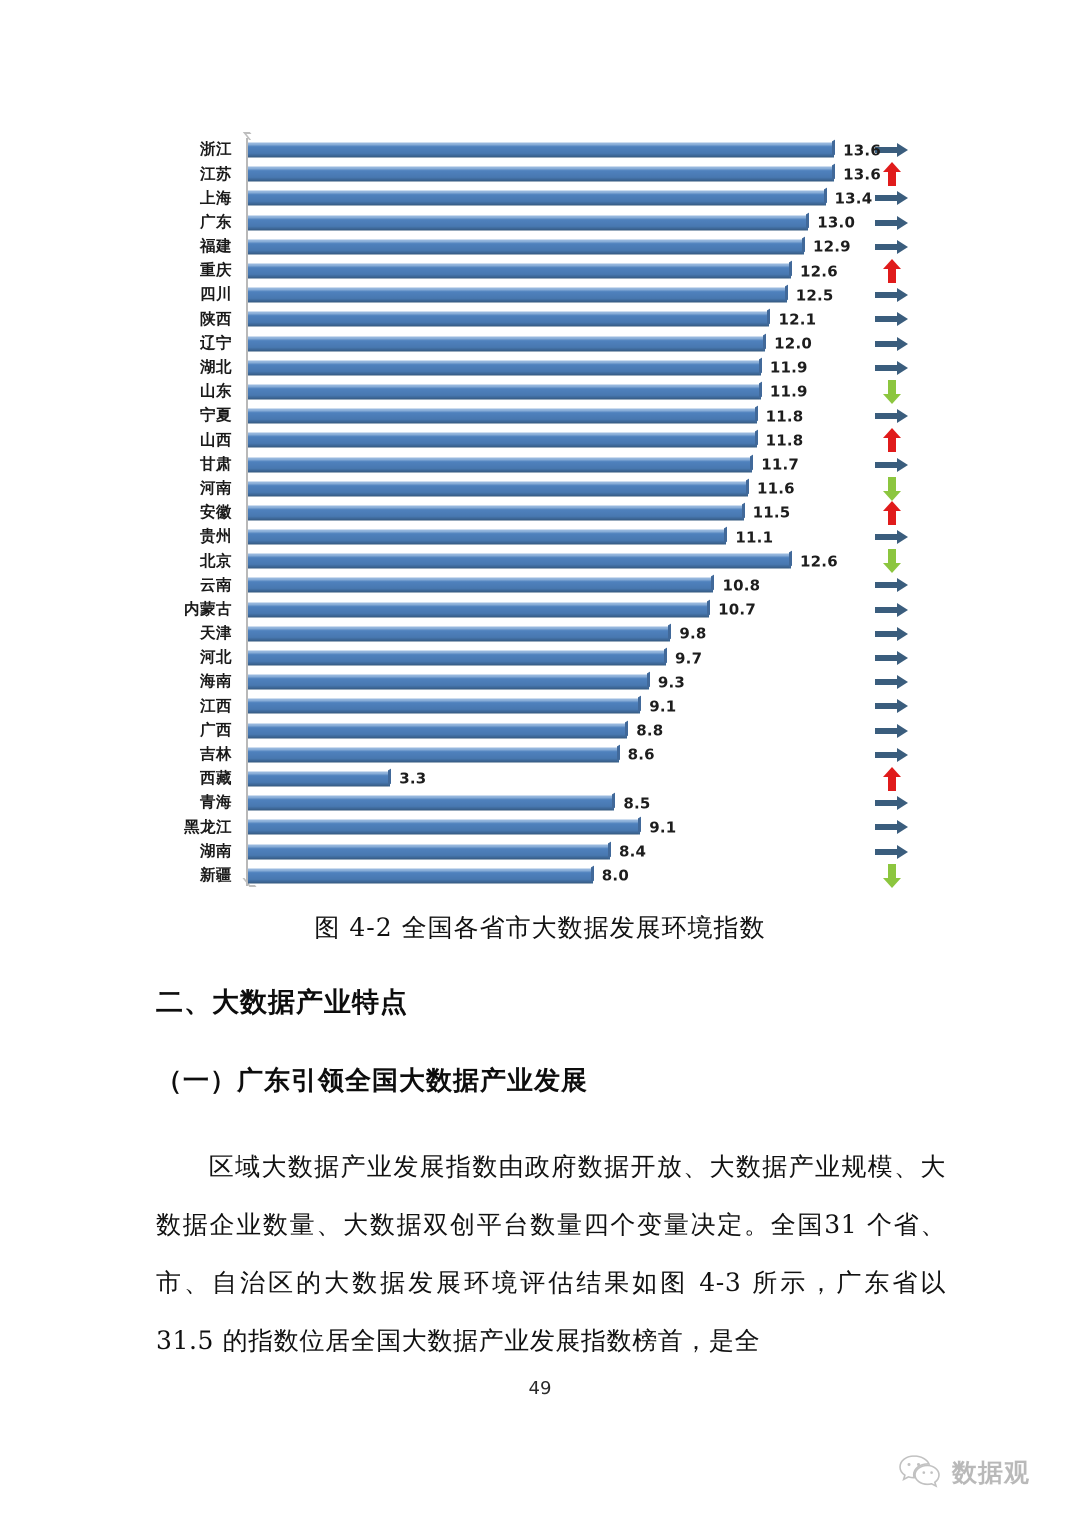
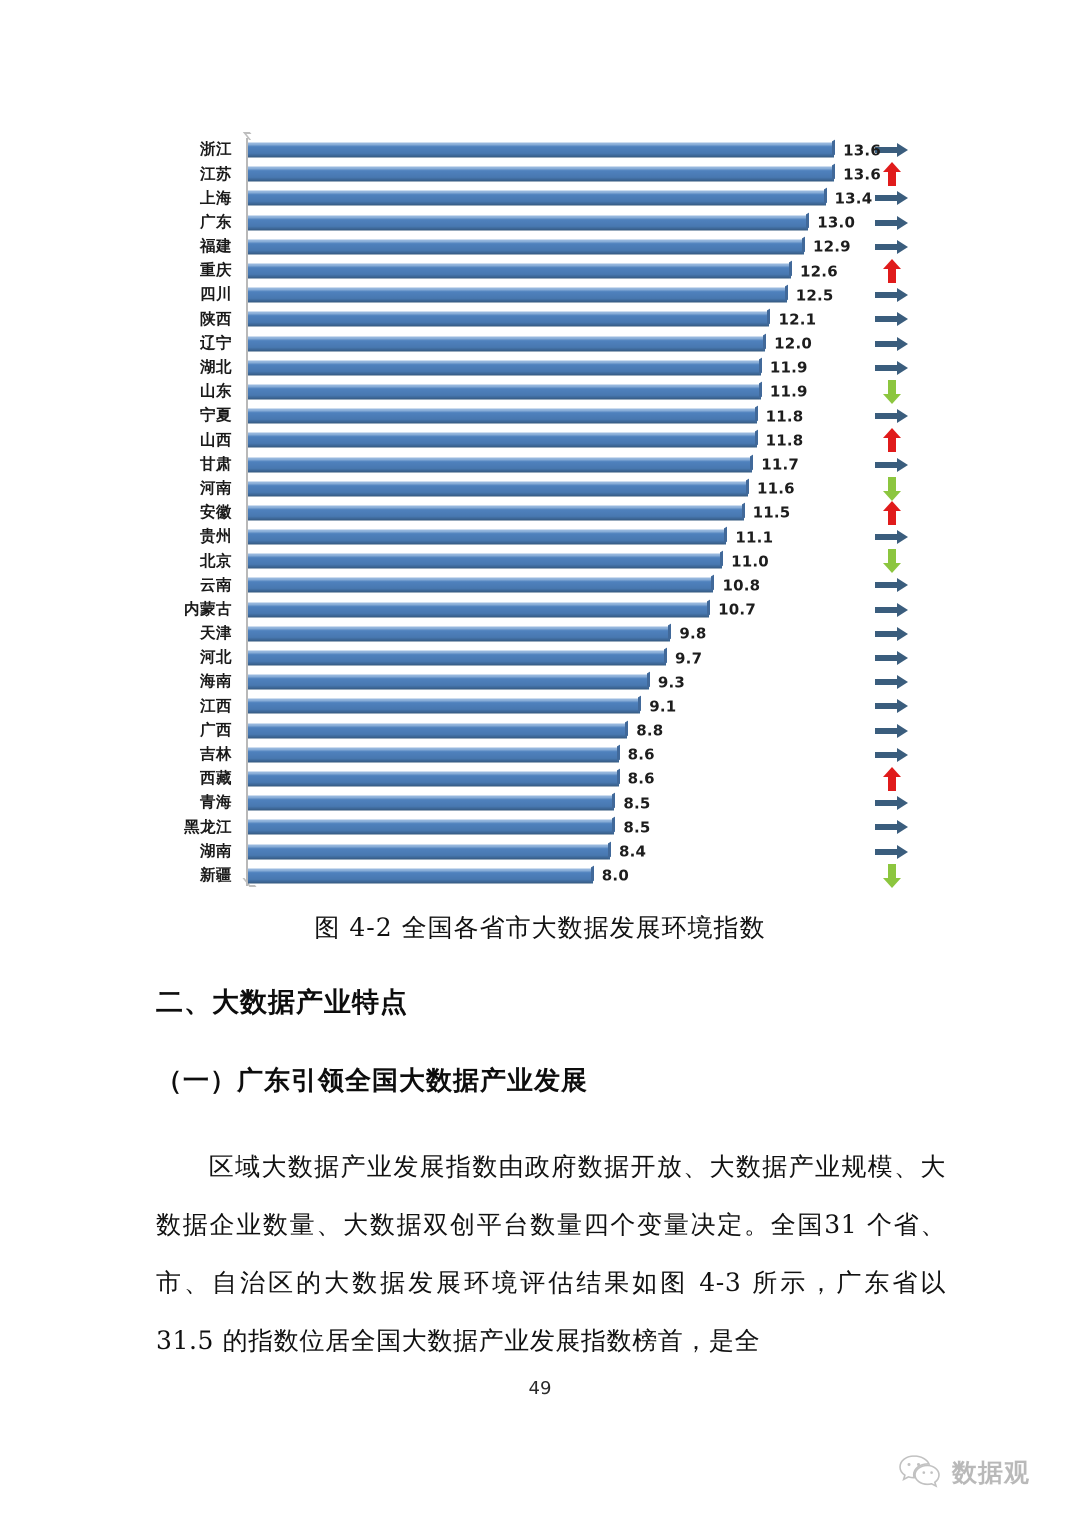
北京: 12.6 -> 11.0
西藏: 3.3 -> 8.6
黑龙江: 9.1 -> 8.5
